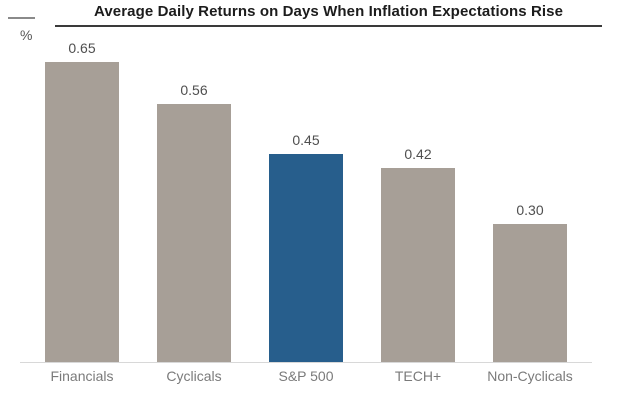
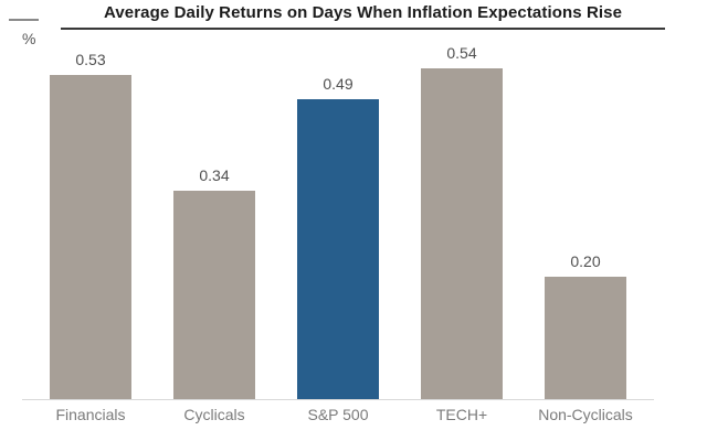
Financials: 0.65 -> 0.53
Cyclicals: 0.56 -> 0.34
S&P 500: 0.45 -> 0.49
TECH+: 0.42 -> 0.54
Non-Cyclicals: 0.30 -> 0.20
